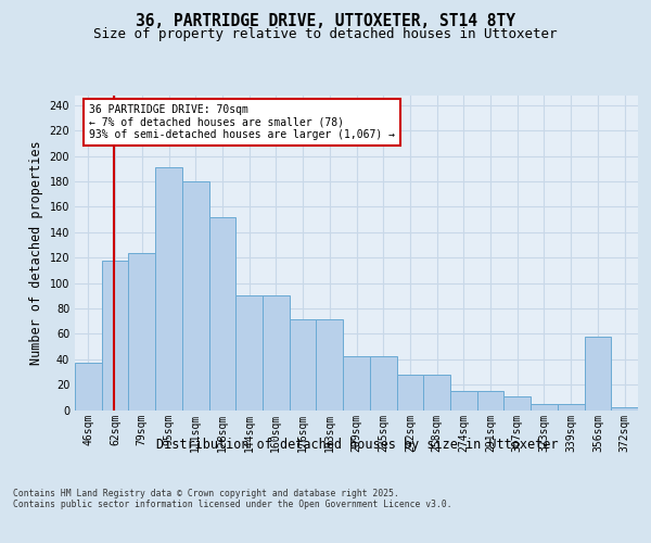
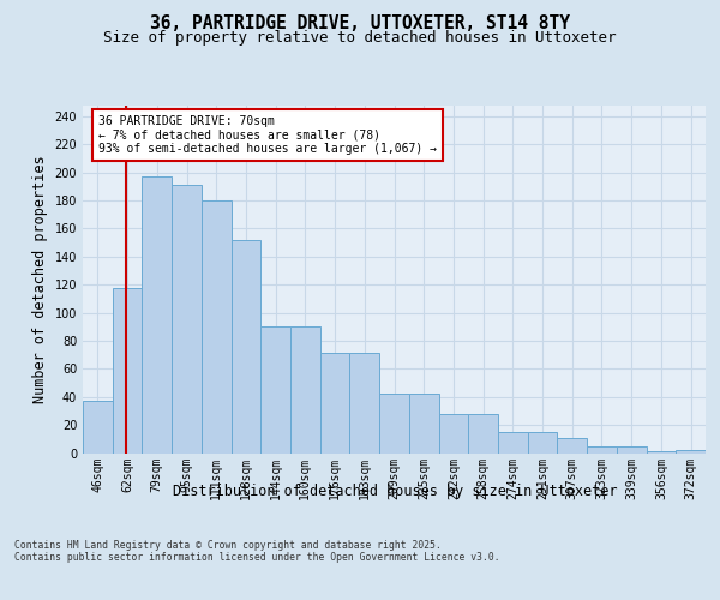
79sqm: 124 -> 197
356sqm: 58 -> 1
